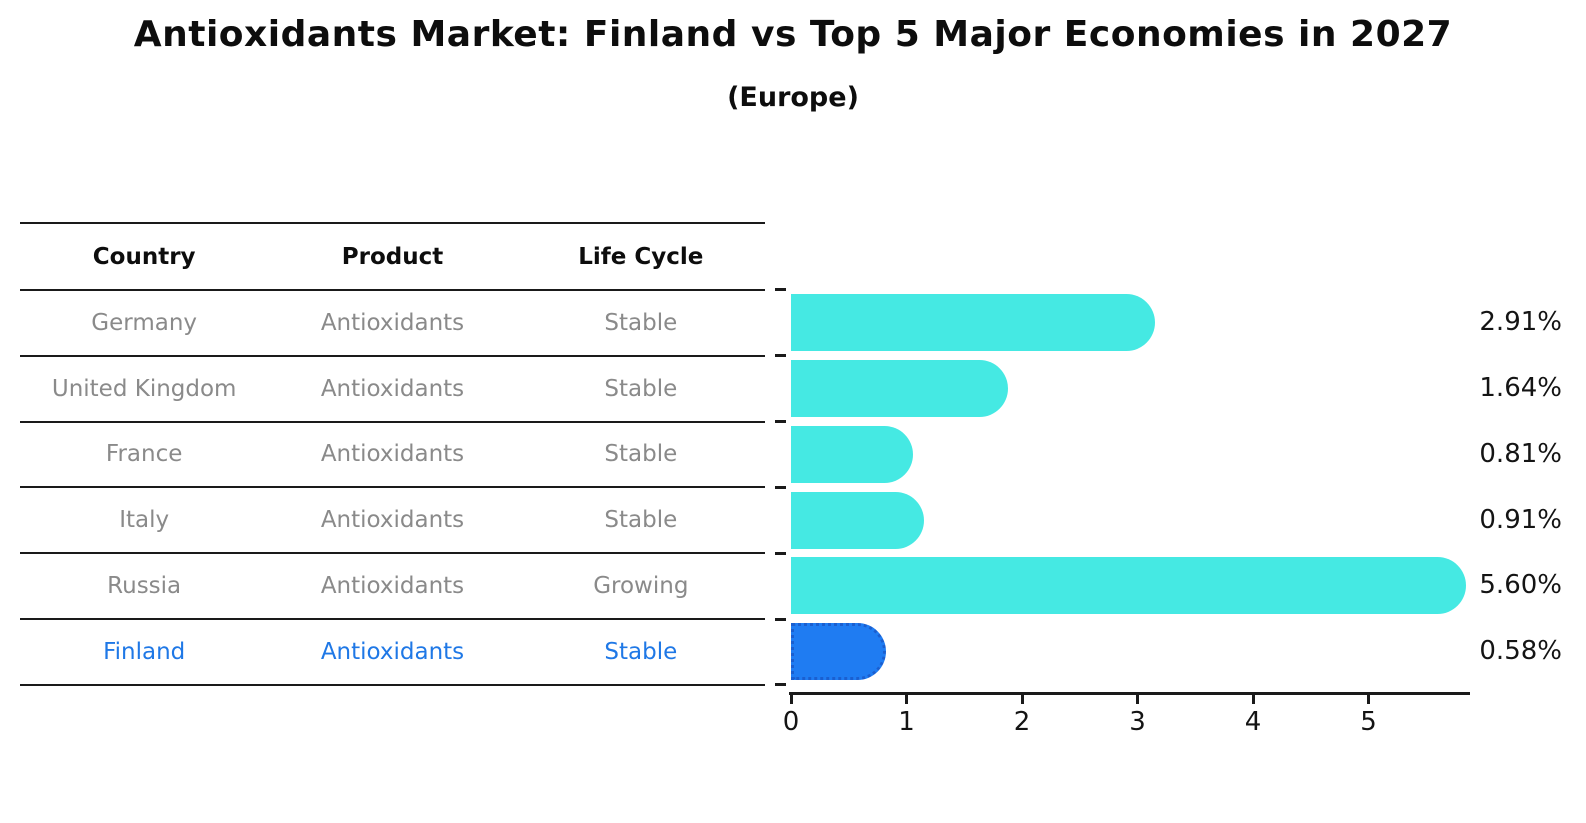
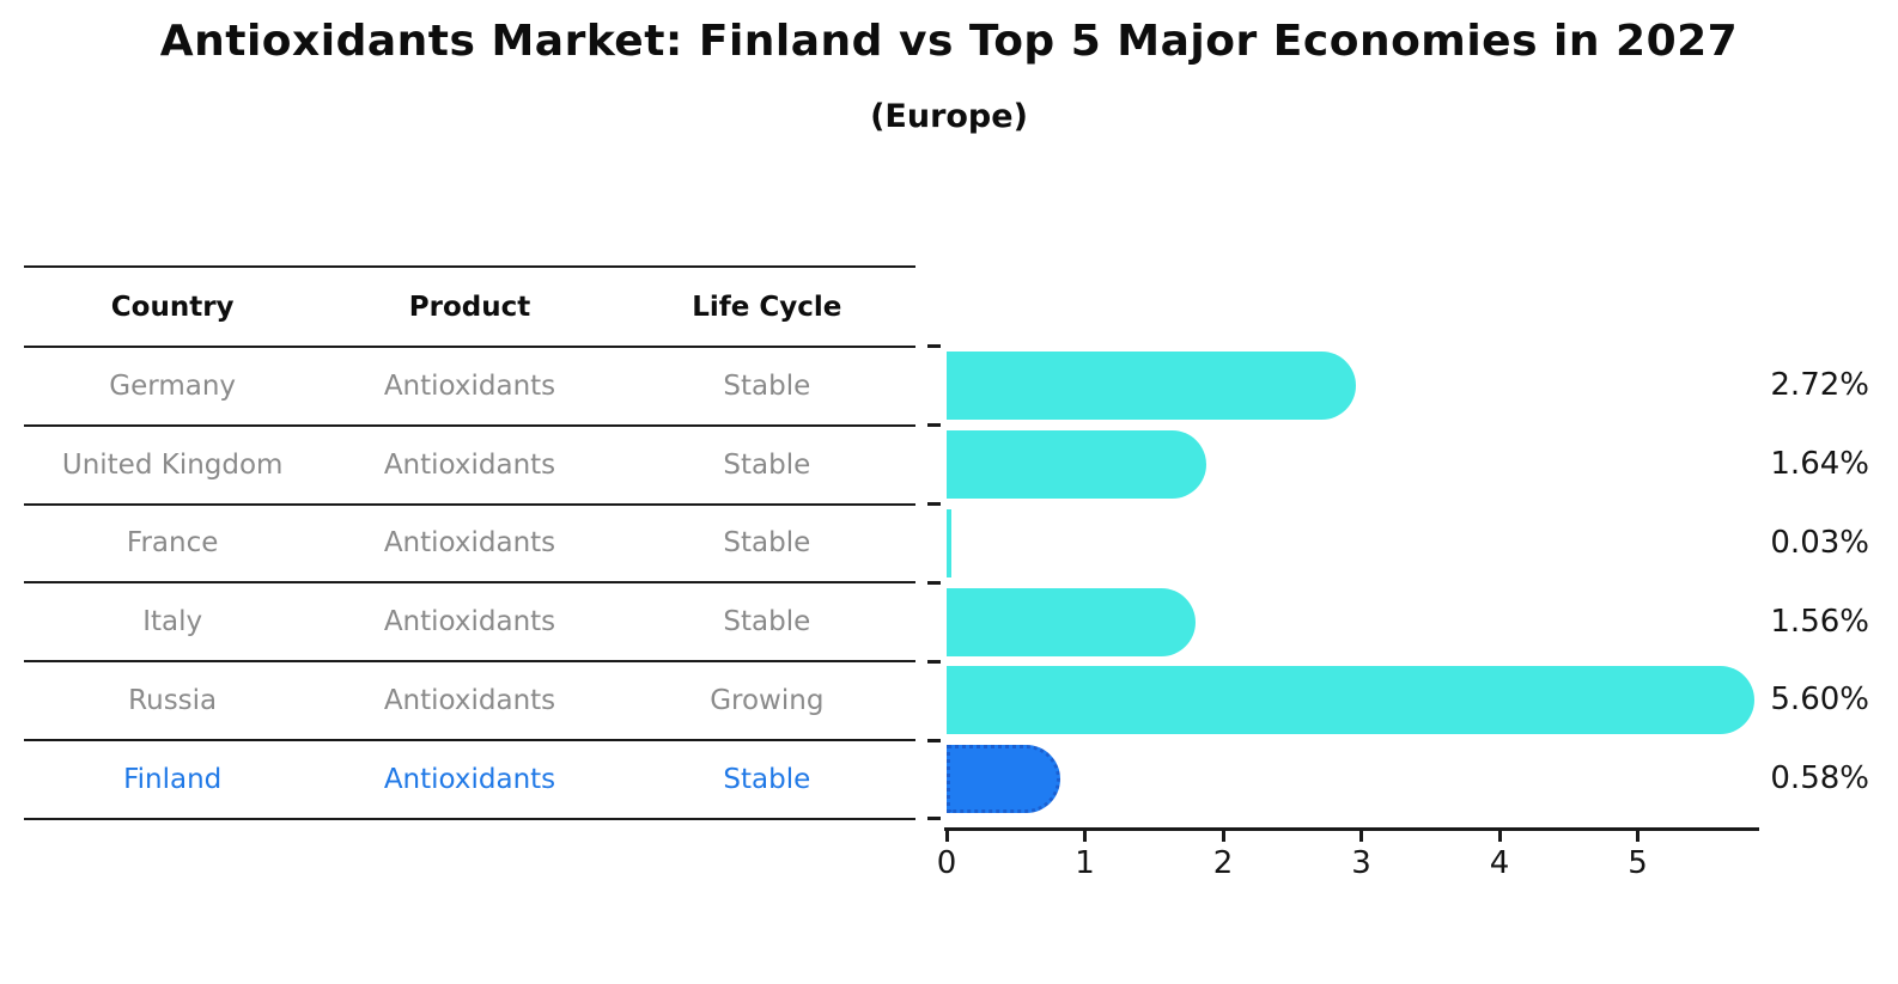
Germany: 2.91% -> 2.72%
France: 0.81% -> 0.03%
Italy: 0.91% -> 1.56%
